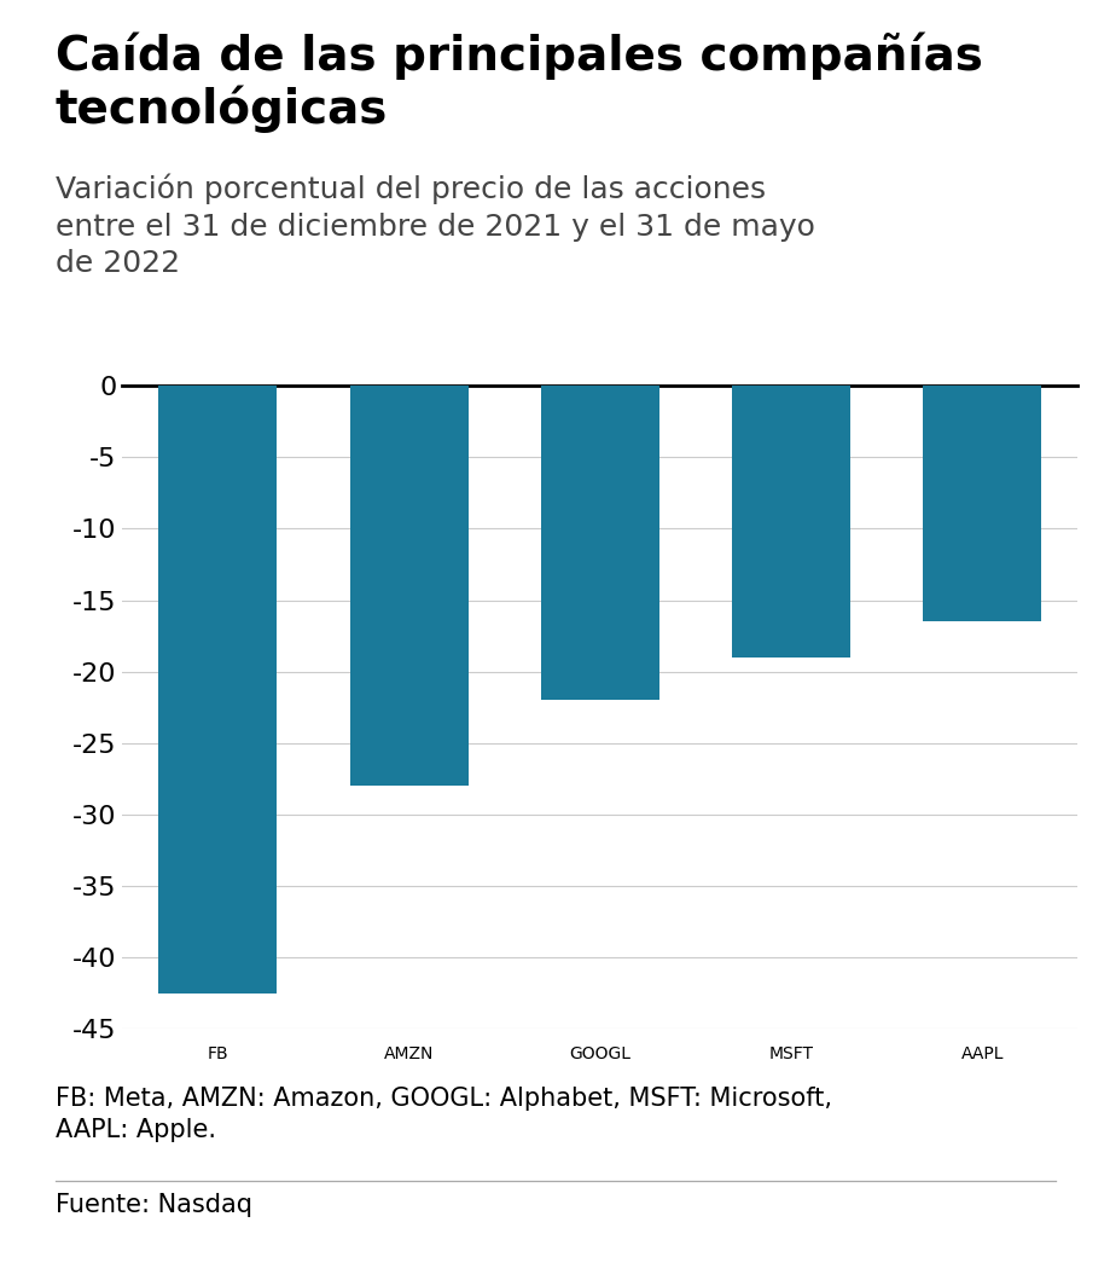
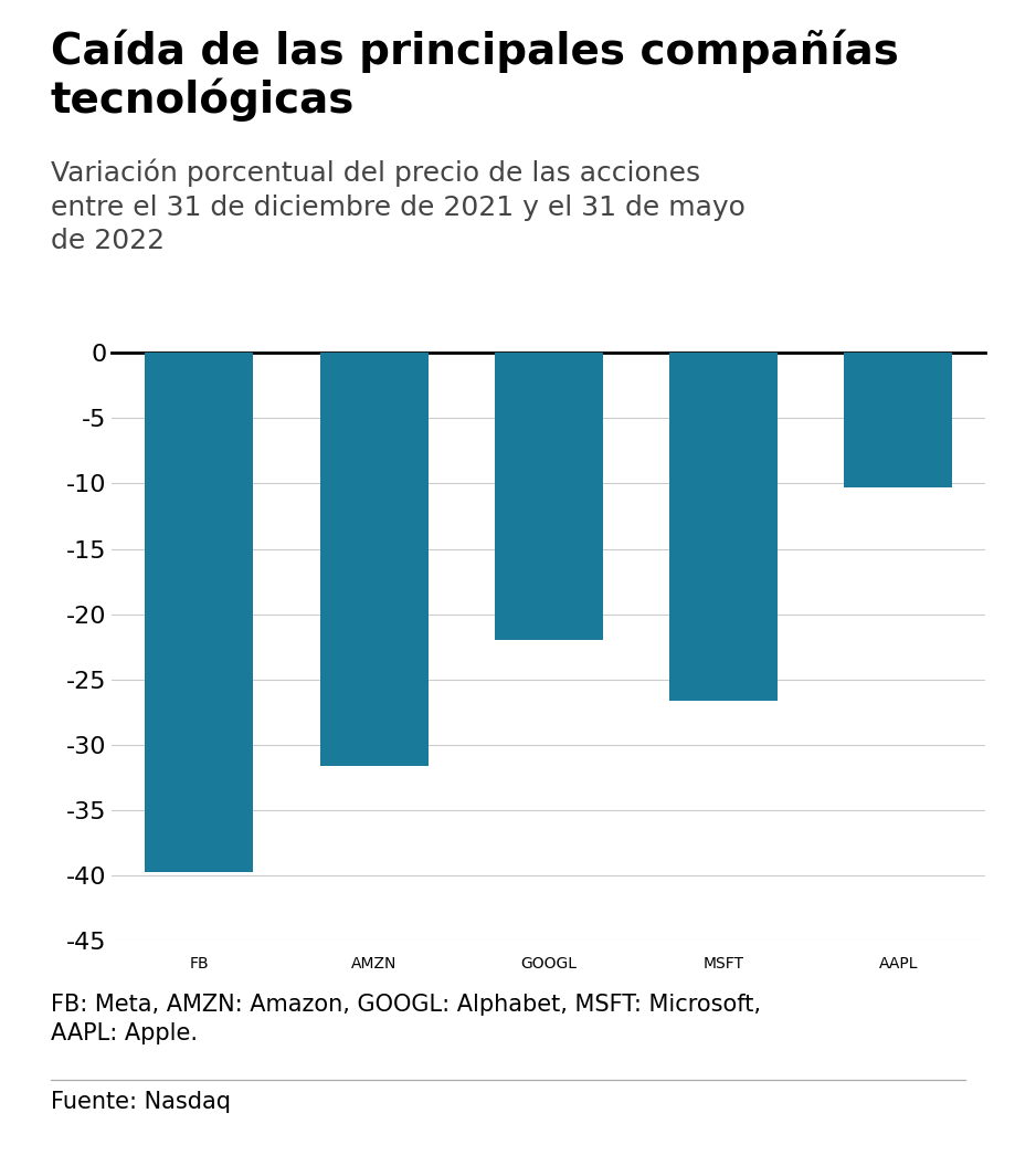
FB: -42.5 -> -39.7
AMZN: -28.0 -> -31.6
MSFT: -19.0 -> -26.6
AAPL: -16.5 -> -10.3
